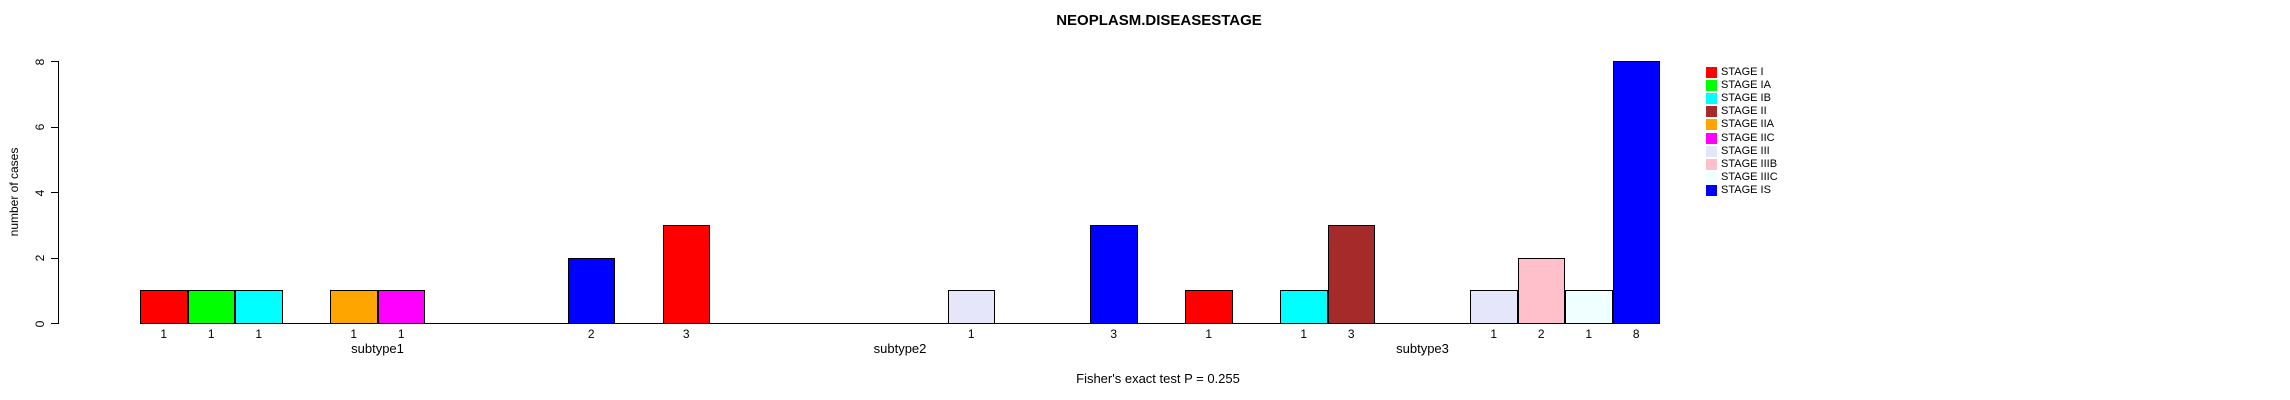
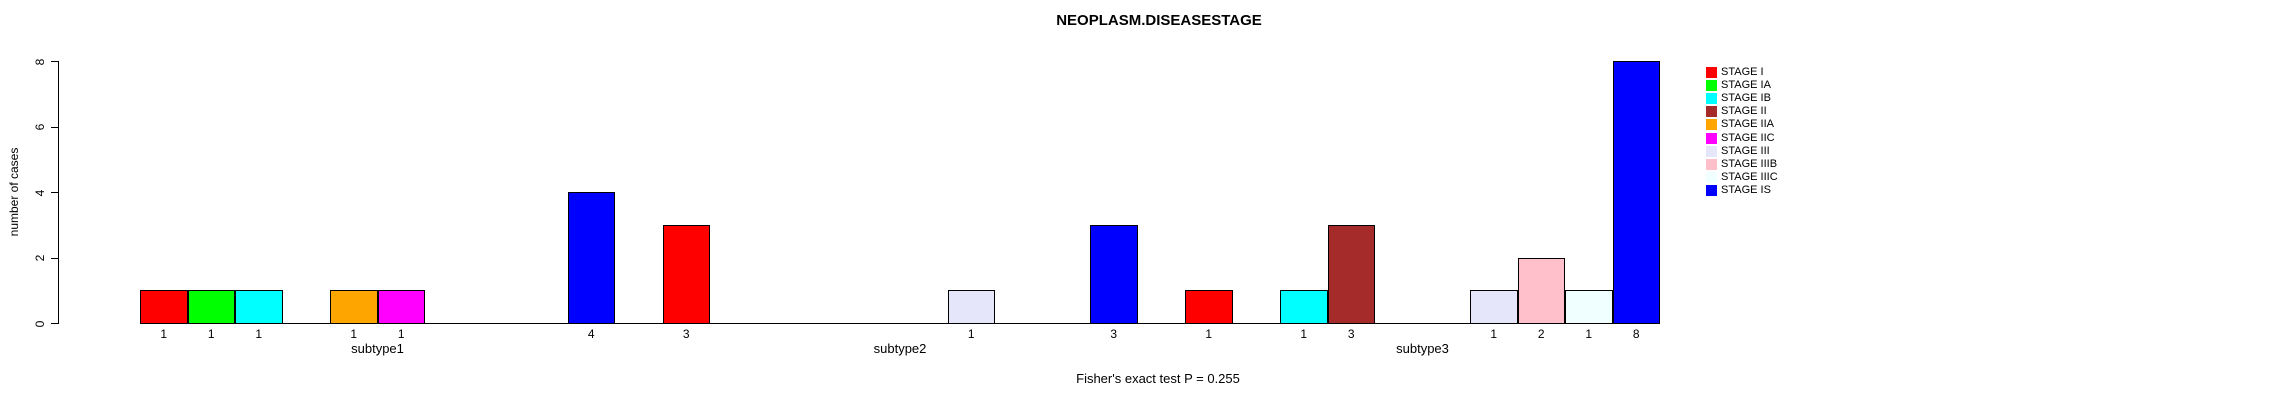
STAGE IS/subtype1: 2 -> 4
